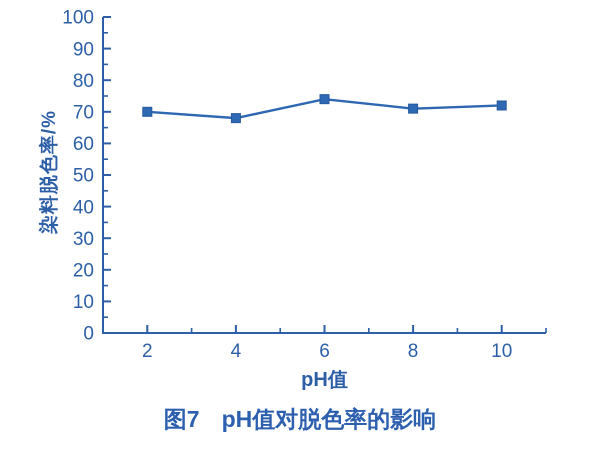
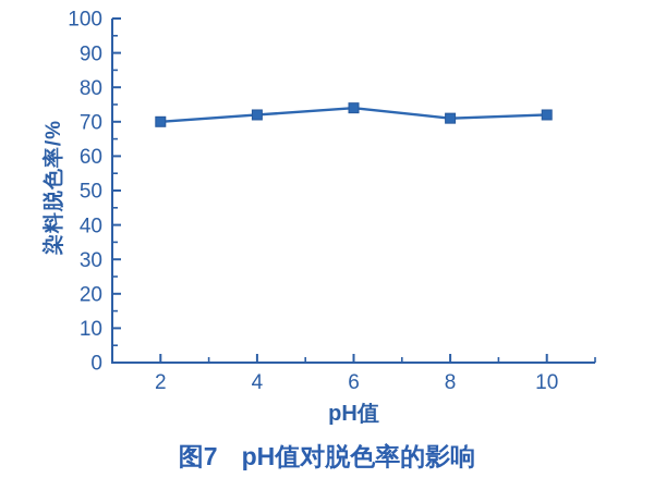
4: 68 -> 72
